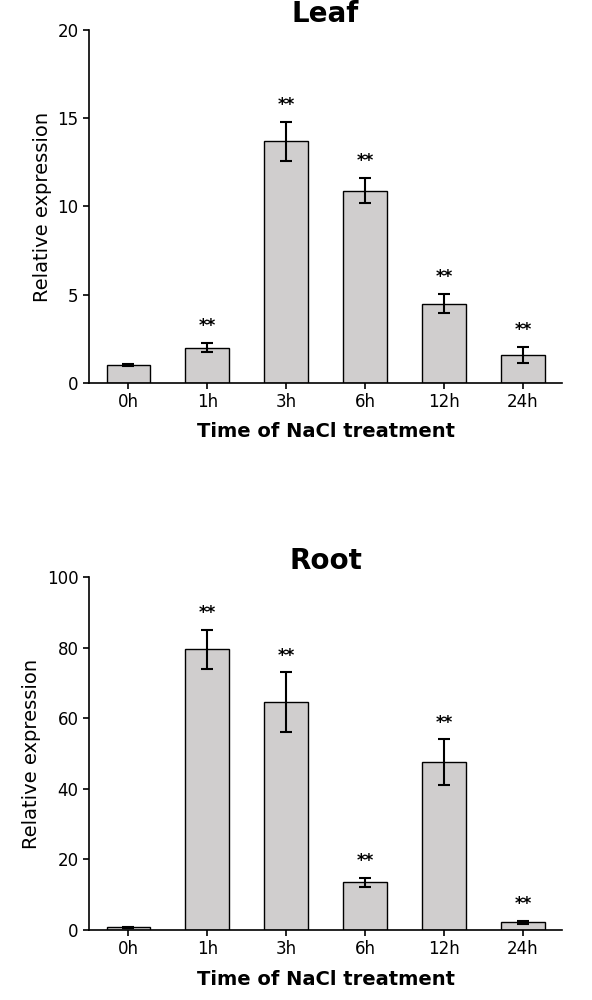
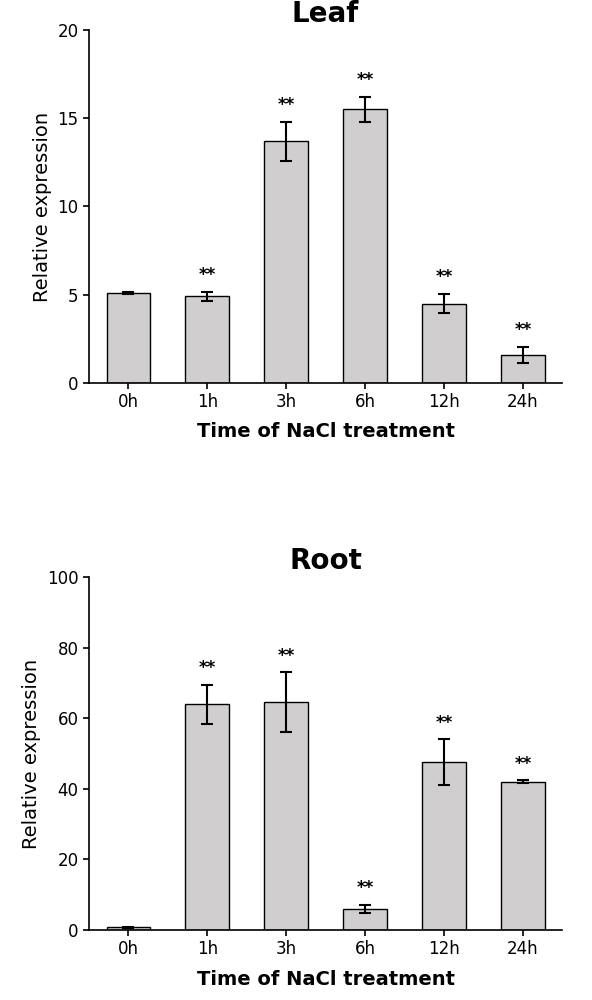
Leaf/0h: 1.0 -> 5.1
Leaf/1h: 2.0 -> 4.9
Leaf/6h: 10.9 -> 15.5
Root/1h: 79.5 -> 64.0
Root/6h: 13.5 -> 6.0
Root/24h: 2.2 -> 42.0
